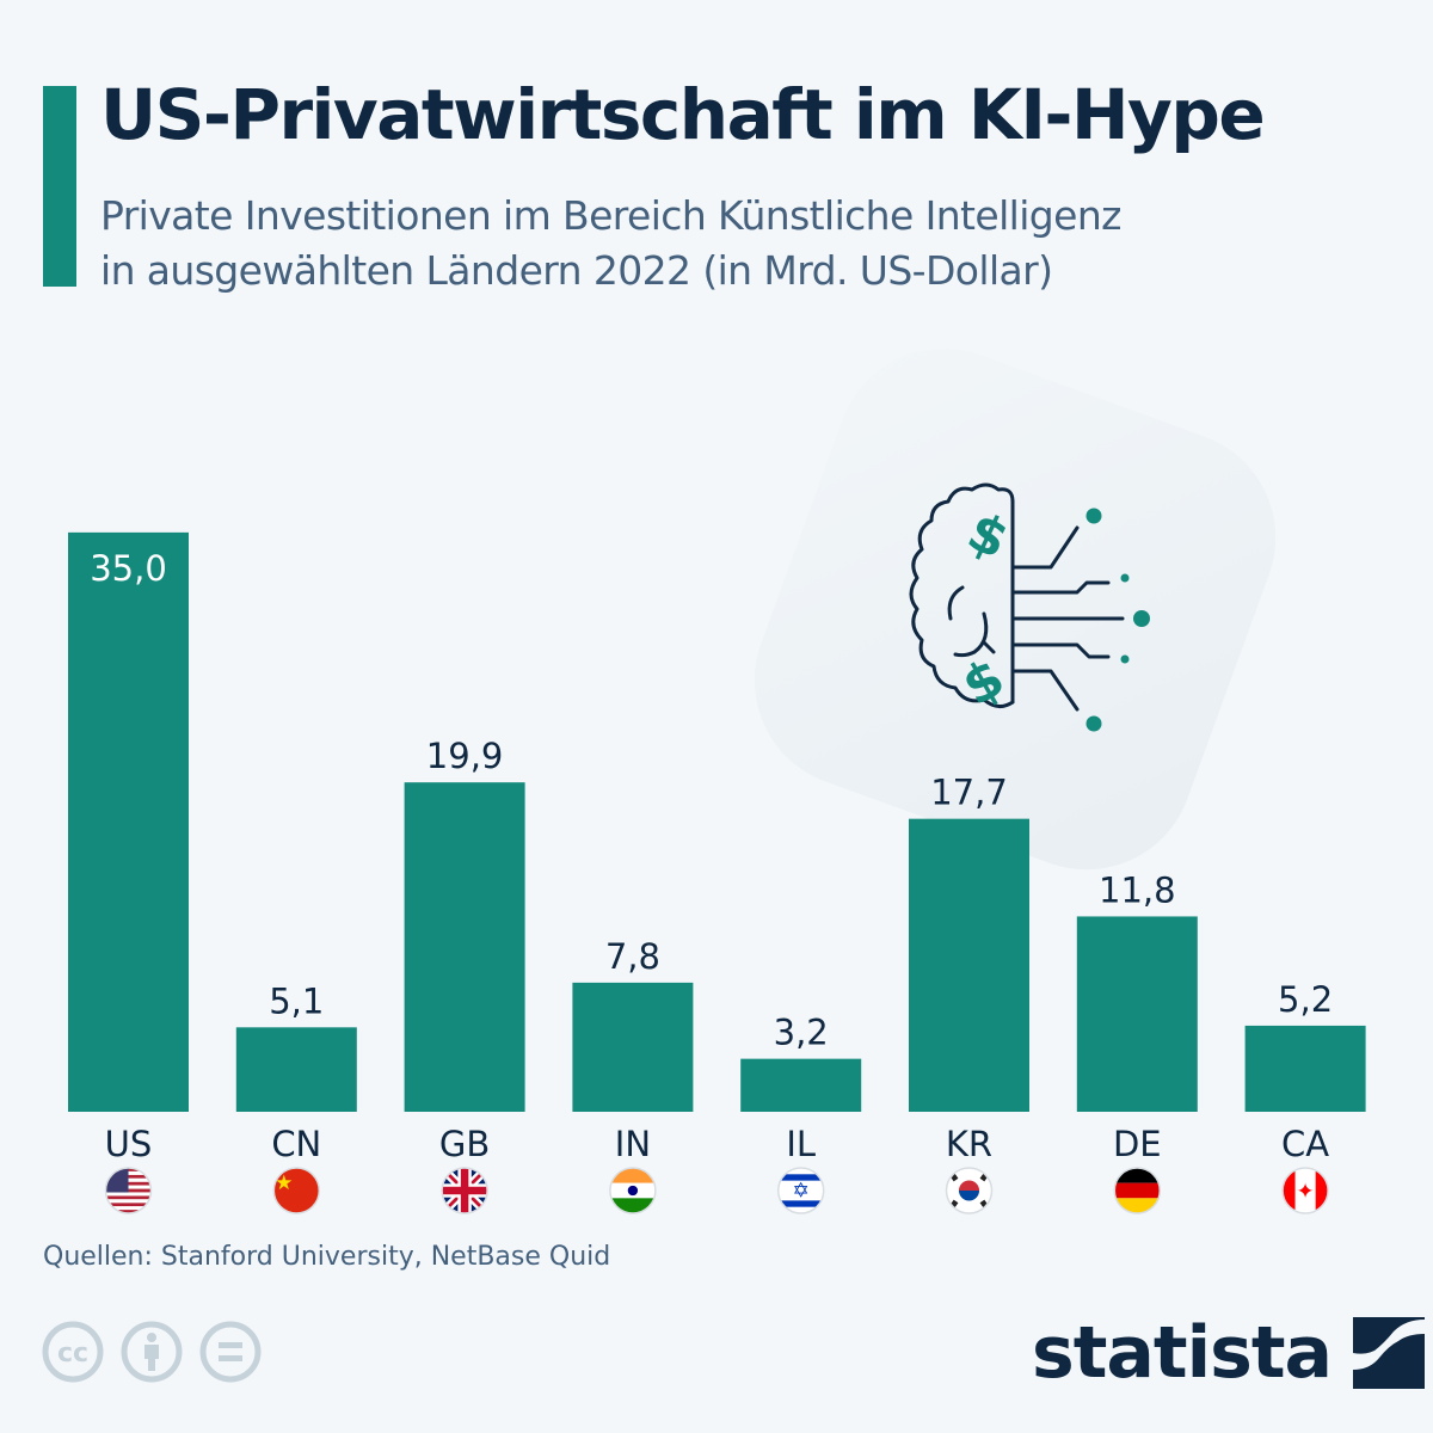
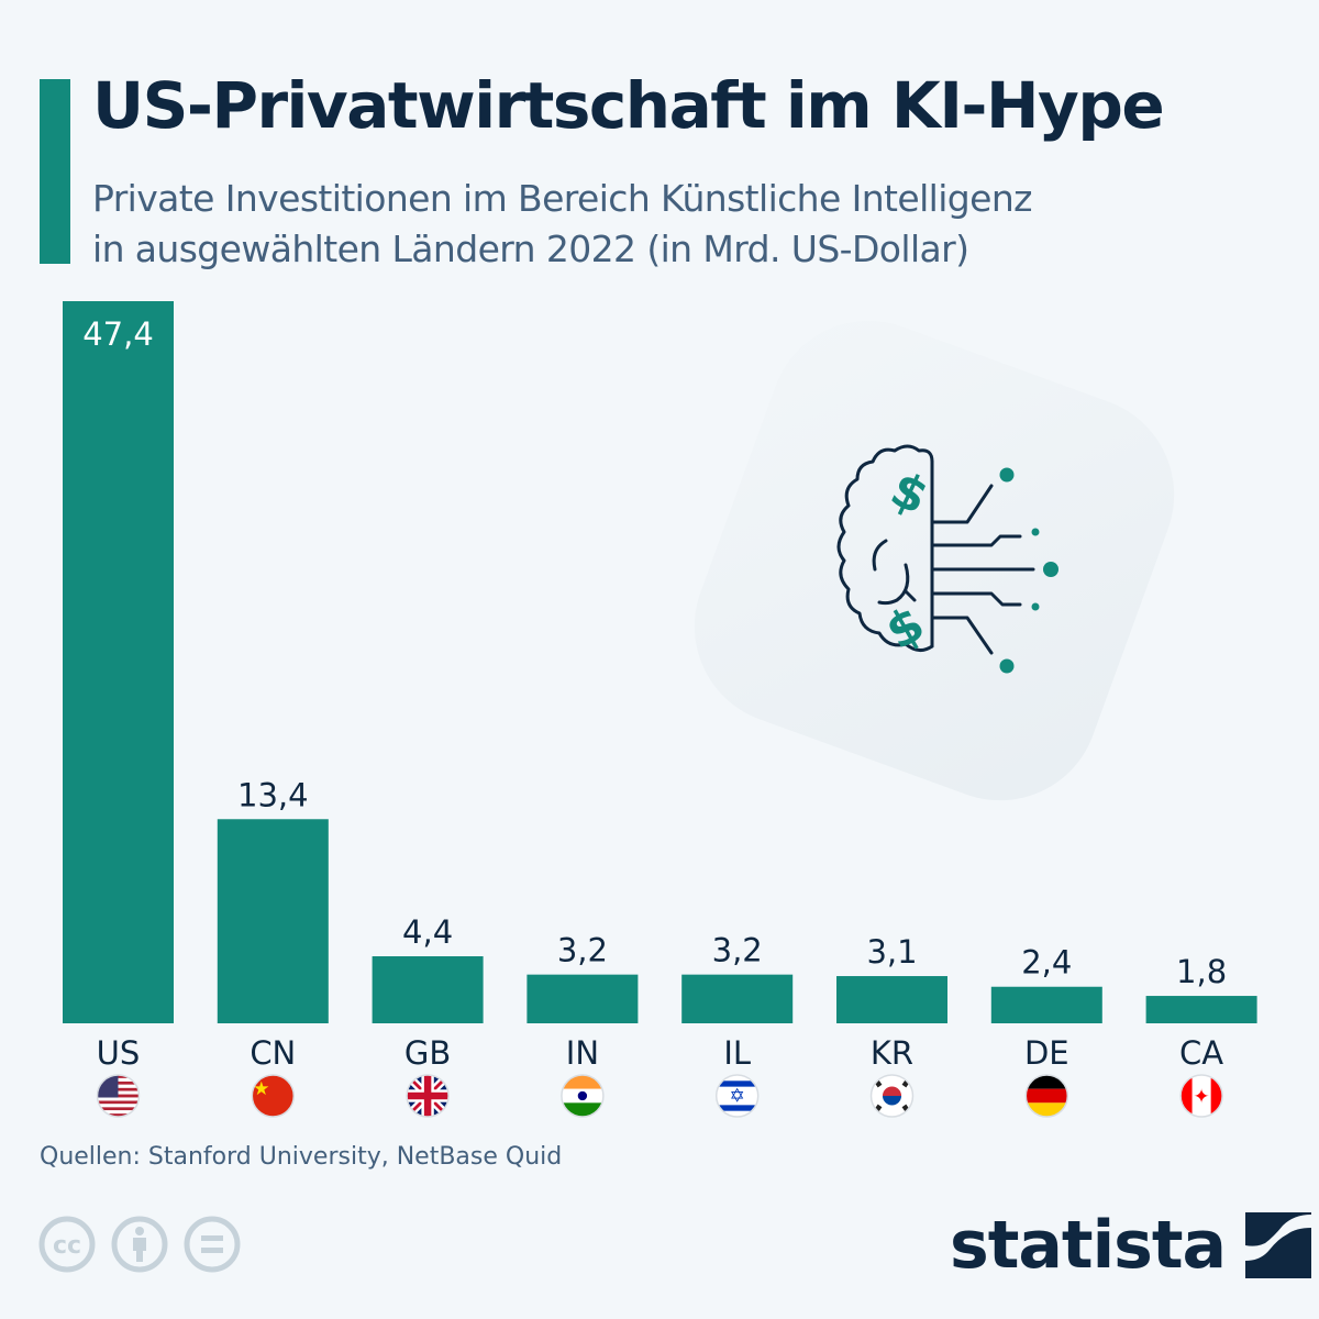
US: 35,0 -> 47,4
CN: 5,1 -> 13,4
GB: 19,9 -> 4,4
IN: 7,8 -> 3,2
KR: 17,7 -> 3,1
DE: 11,8 -> 2,4
CA: 5,2 -> 1,8
